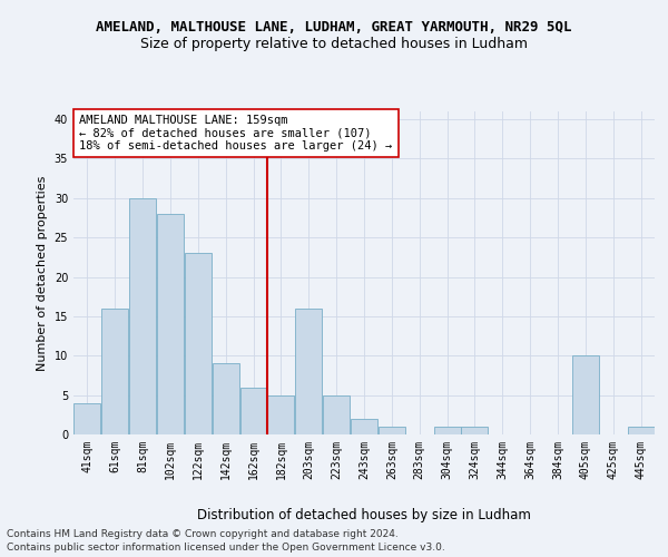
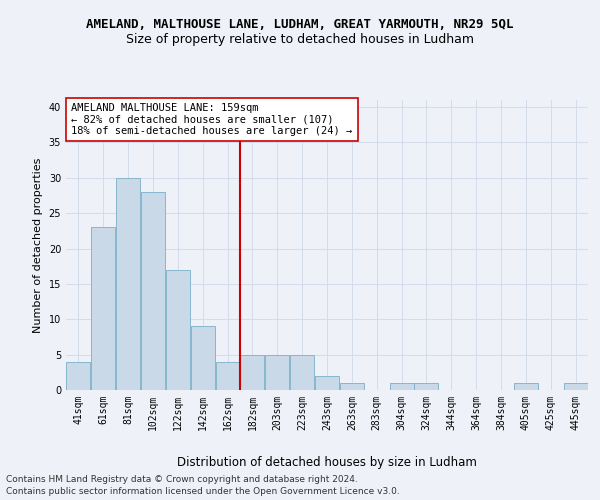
61sqm: 16 -> 23
122sqm: 23 -> 17
162sqm: 6 -> 4
203sqm: 16 -> 5
405sqm: 10 -> 1
